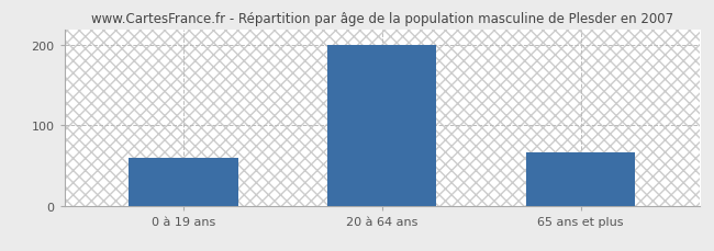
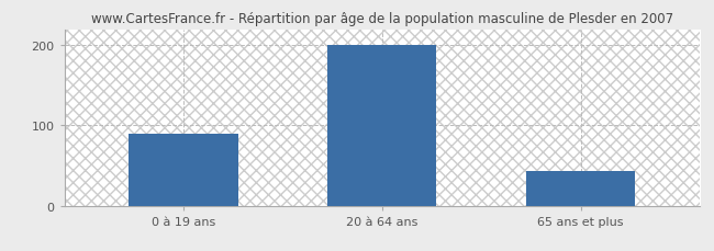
0 à 19 ans: 60 -> 90
65 ans et plus: 66 -> 43
